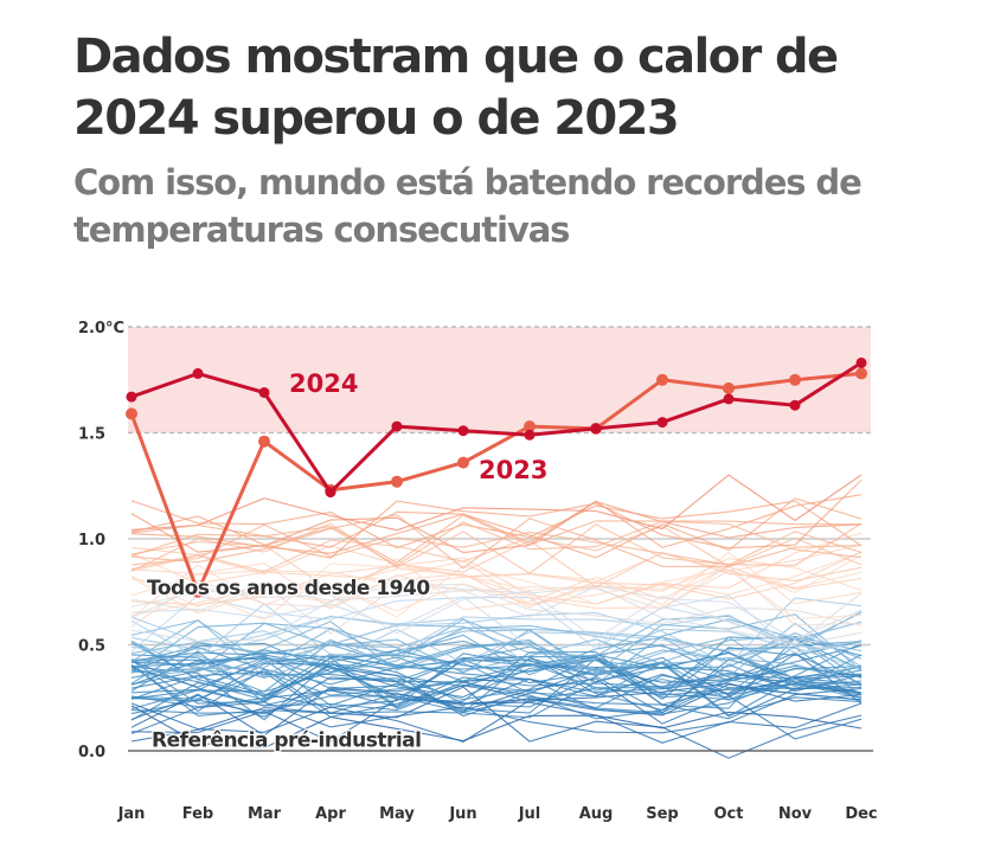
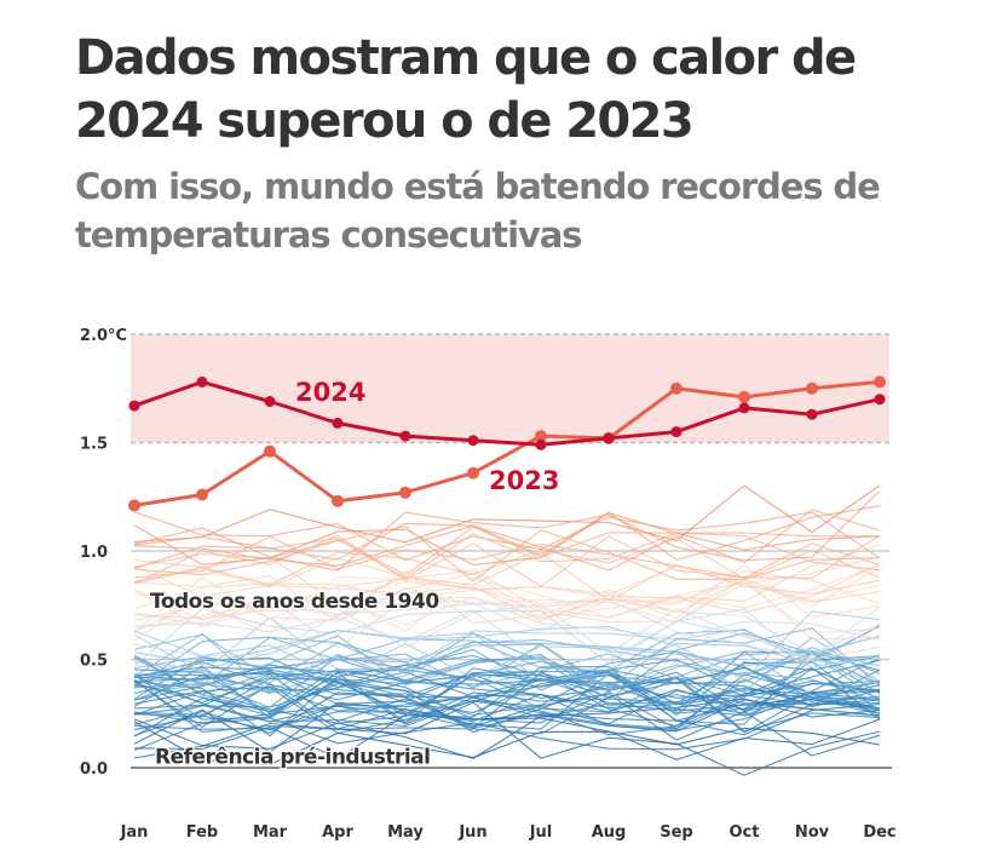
2023/Jan: 1.59 -> 1.21
2023/Feb: 0.75 -> 1.26
2024/Apr: 1.22 -> 1.59
2024/Dec: 1.83 -> 1.70
